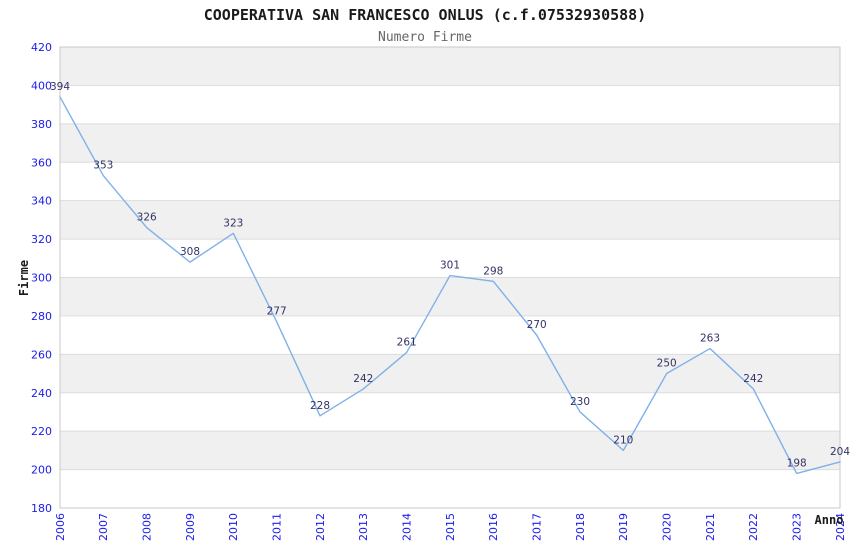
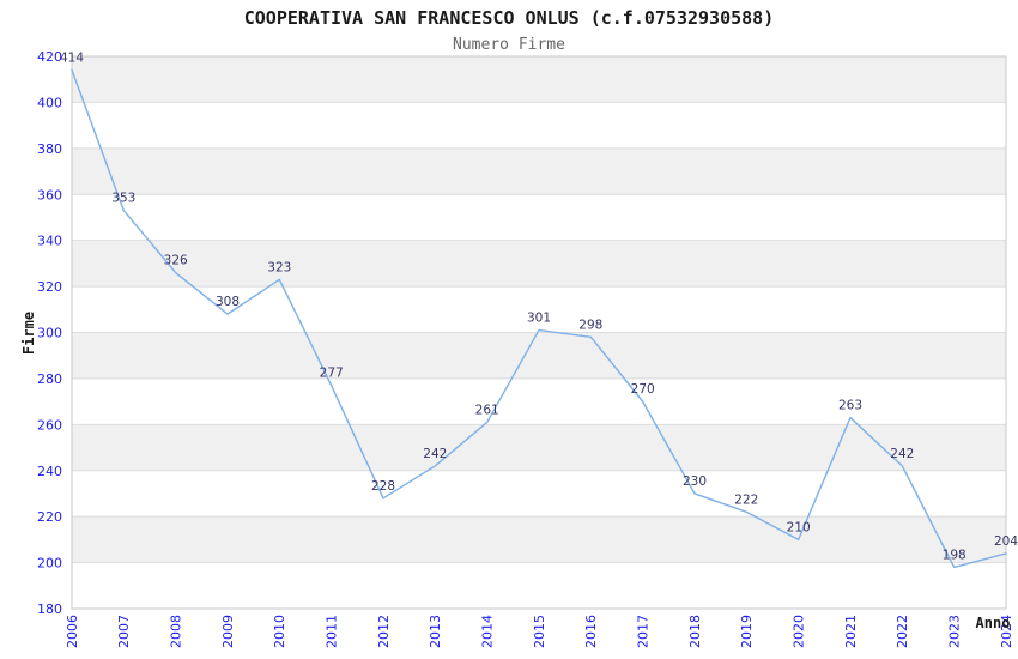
2006: 394 -> 414
2019: 210 -> 222
2020: 250 -> 210
